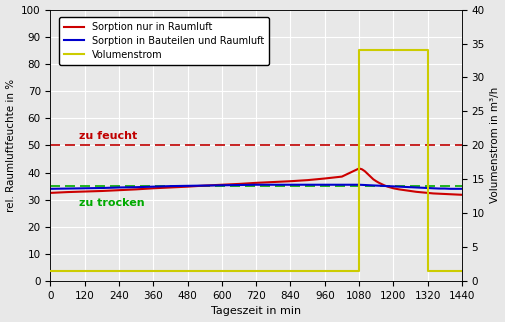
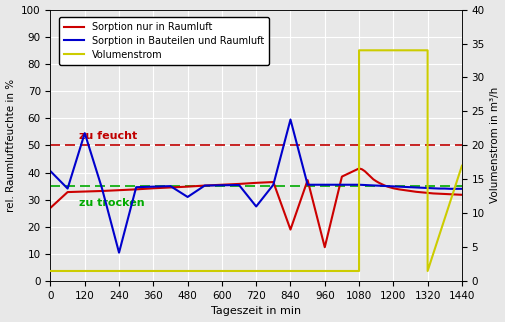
Sorption nur in Raumluft/0: 32.5 -> 27.0
Sorption in Bauteilen und Raumluft/0: 34.0 -> 40.5
Sorption in Bauteilen und Raumluft/120: 34.2 -> 54.5
Sorption in Bauteilen und Raumluft/240: 34.5 -> 10.5
Sorption in Bauteilen und Raumluft/480: 35.1 -> 31.0
Sorption in Bauteilen und Raumluft/720: 35.5 -> 27.5
Sorption nur in Raumluft/840: 36.8 -> 19.0
Sorption in Bauteilen und Raumluft/840: 35.5 -> 59.5
Sorption nur in Raumluft/960: 37.8 -> 12.5
Volumenstrom/1440: 1.5 -> 17.0
